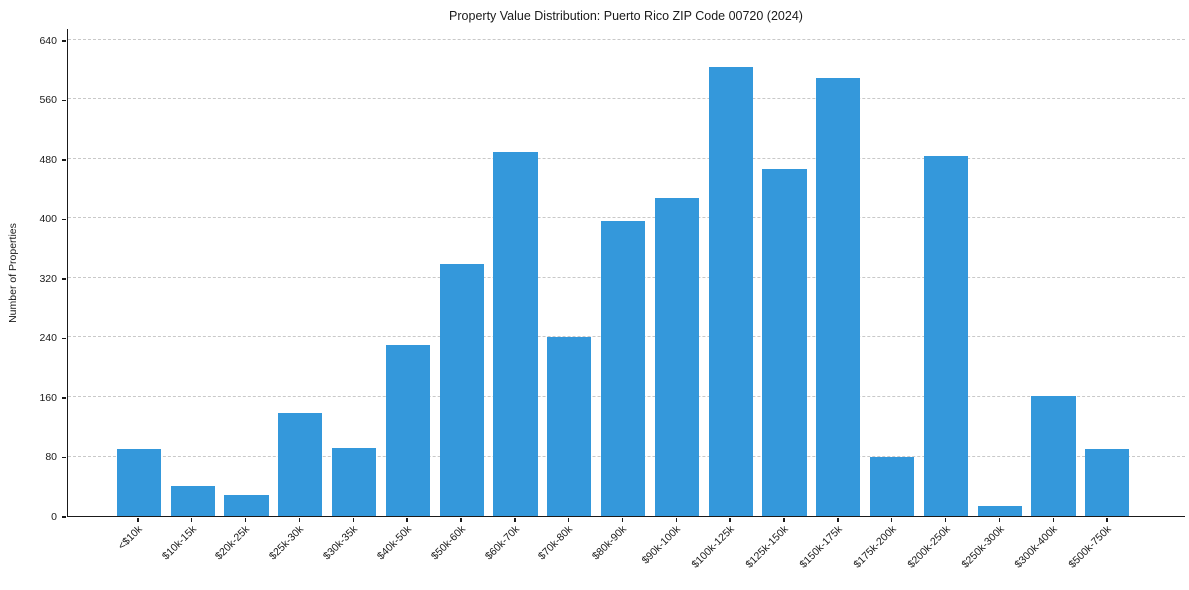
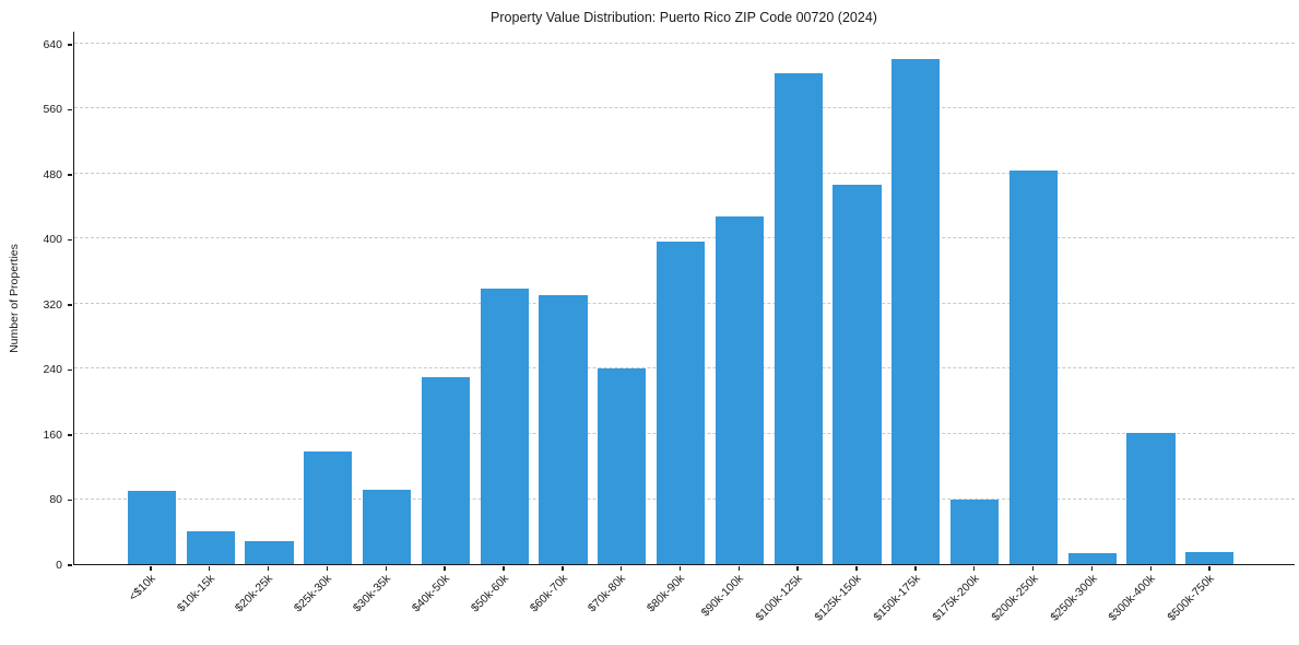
$60k-70k: 490 -> 330
$150k-175k: 590 -> 620
$500k-750k: 90 -> 20
